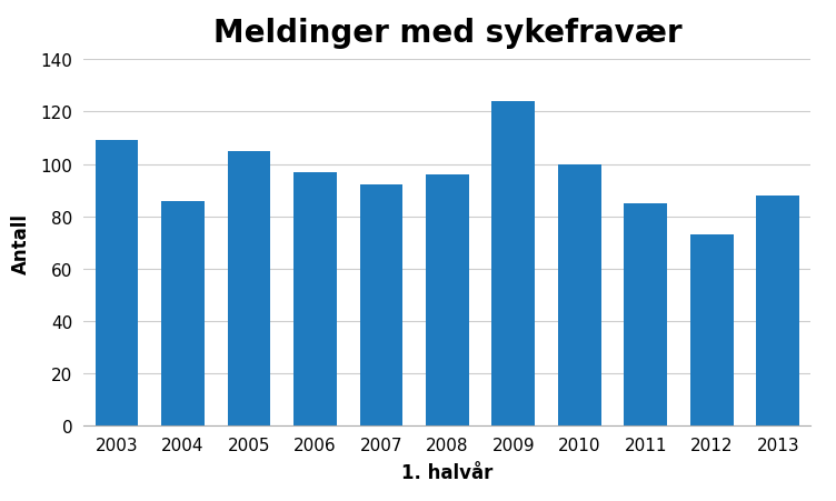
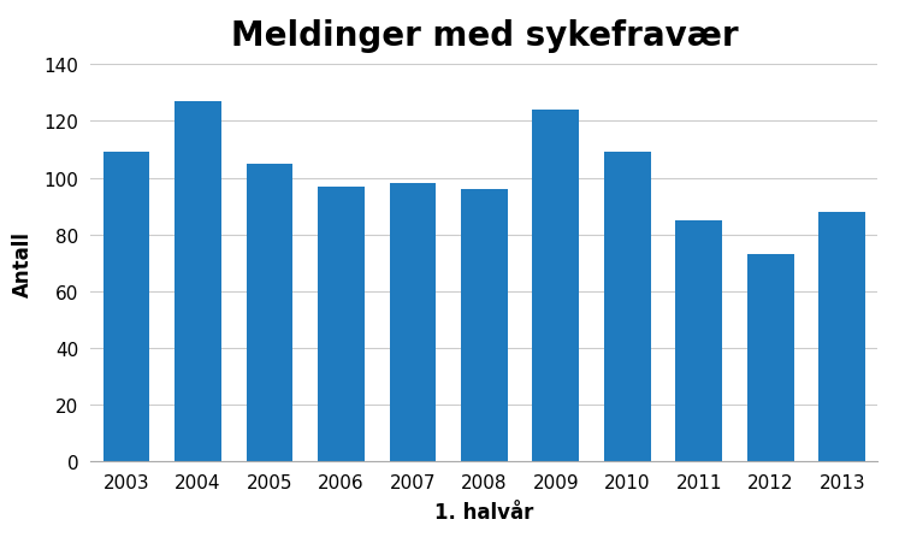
2004: 86 -> 127
2007: 92 -> 98
2010: 100 -> 109
